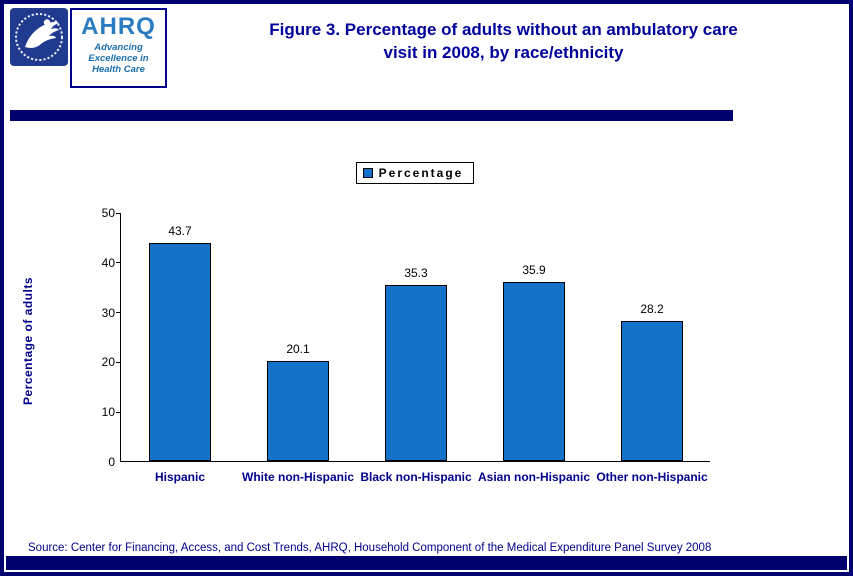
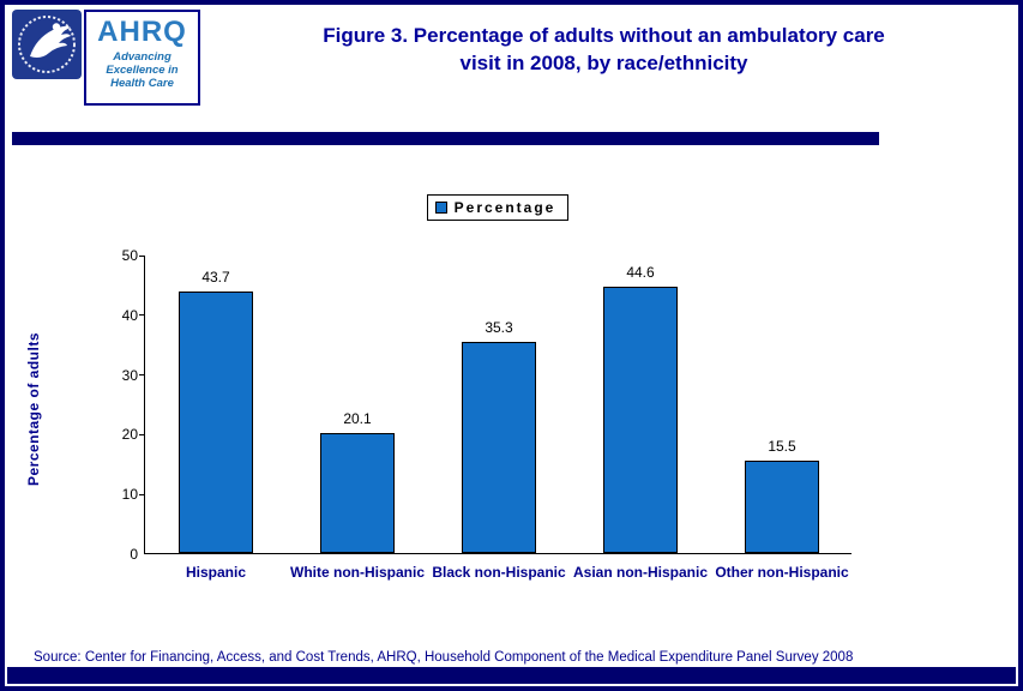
Asian non-Hispanic: 35.9 -> 44.6
Other non-Hispanic: 28.2 -> 15.5
